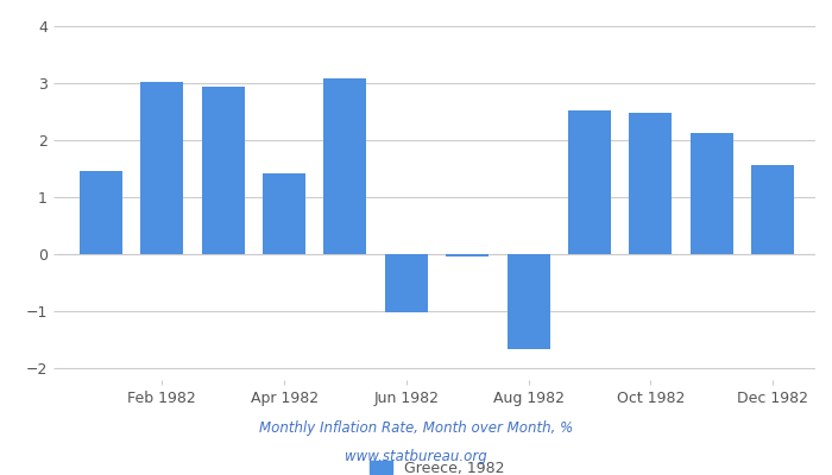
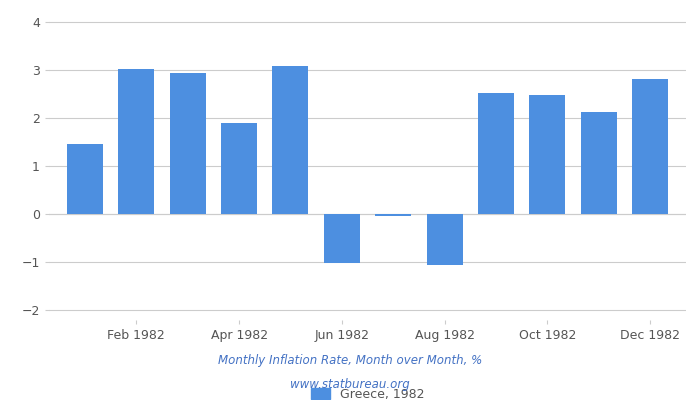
Apr 1982: 1.42 -> 1.90
Aug 1982: -1.65 -> -1.05
Dec 1982: 1.57 -> 2.80
